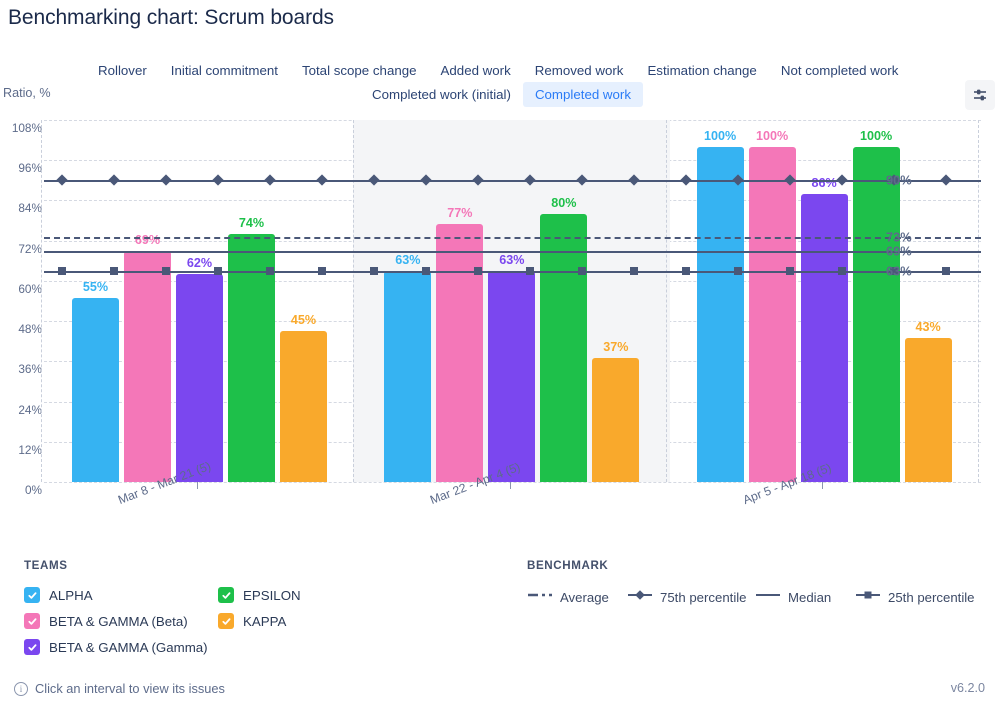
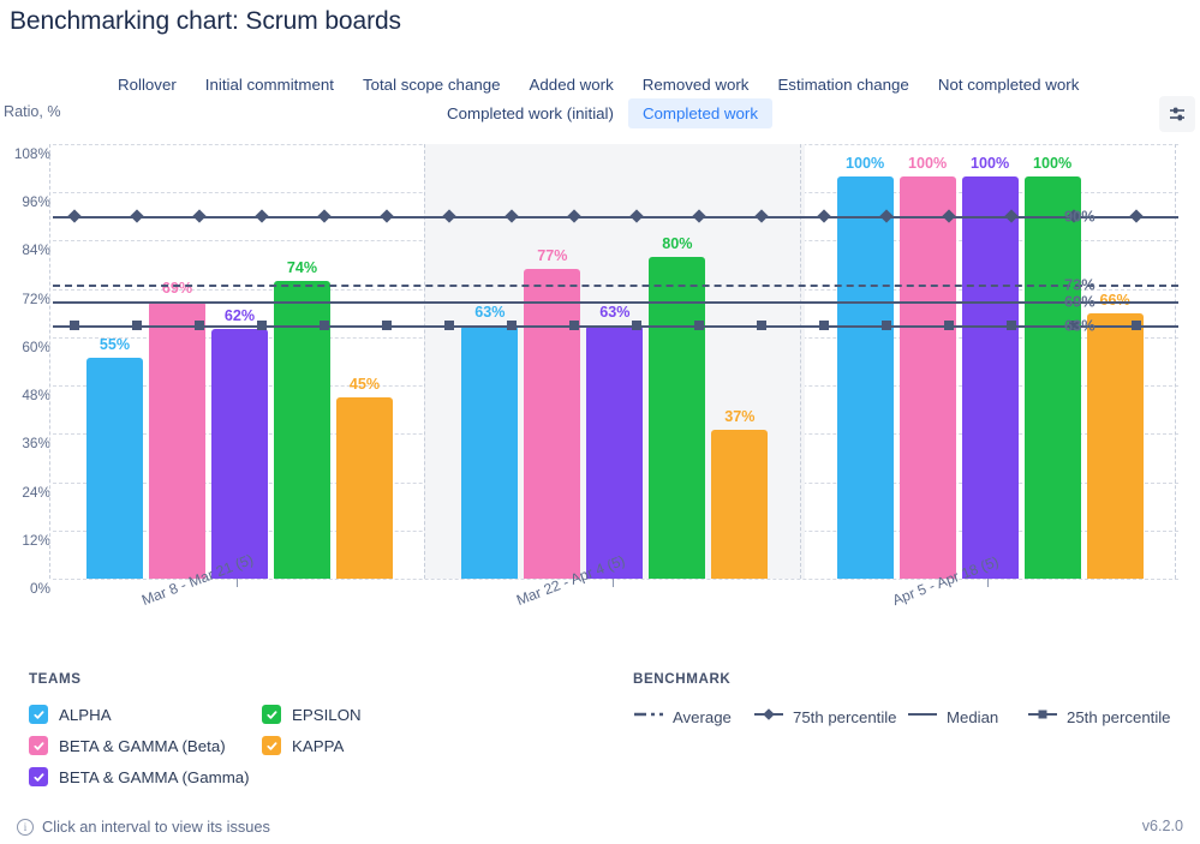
BETA & GAMMA (Gamma)/Apr 5 - Apr 18 (5): 86% -> 100%
KAPPA/Apr 5 - Apr 18 (5): 43% -> 66%
